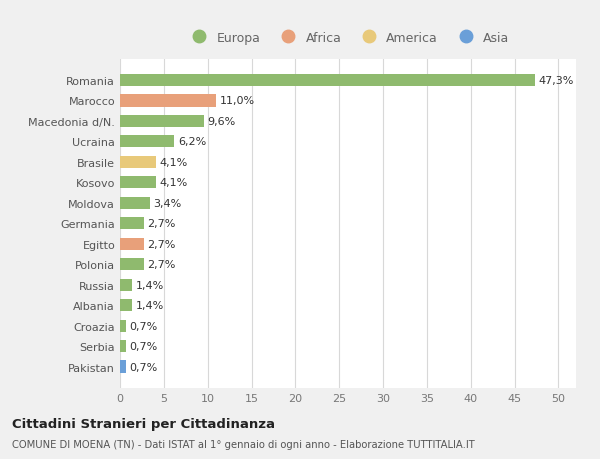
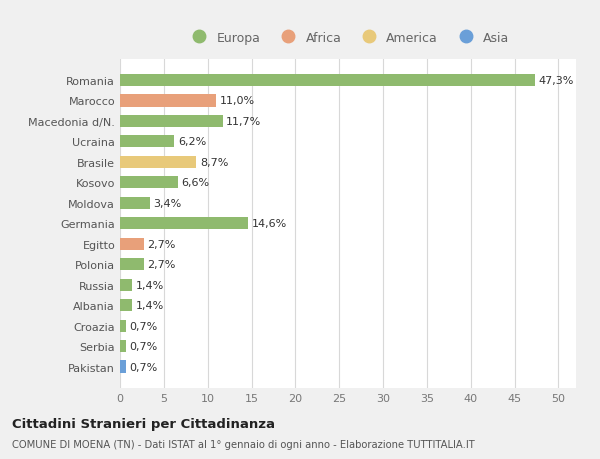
Macedonia d/N.: 9,6% -> 11,7%
Brasile: 4,1% -> 8,7%
Kosovo: 4,1% -> 6,6%
Germania: 2,7% -> 14,6%
